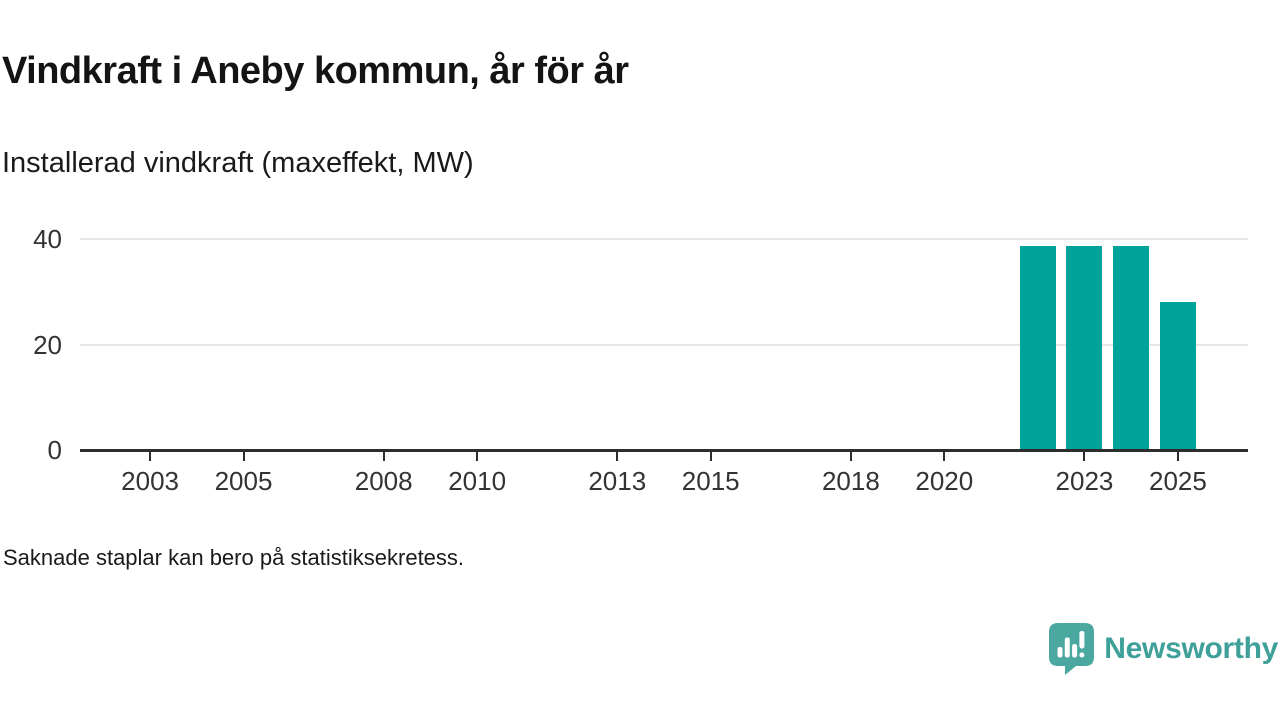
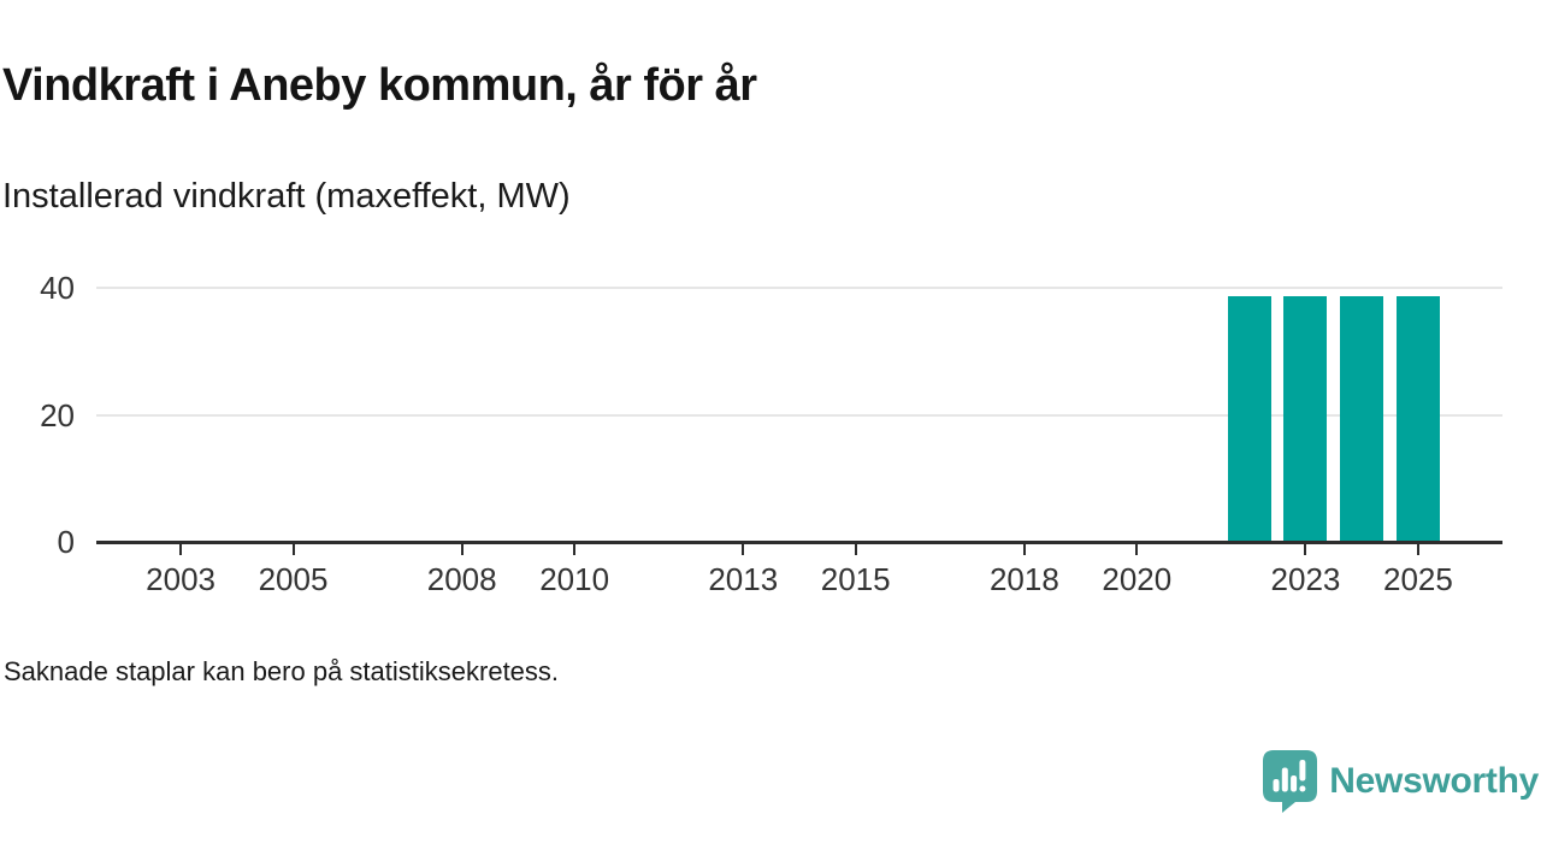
2025: 28 -> 39
